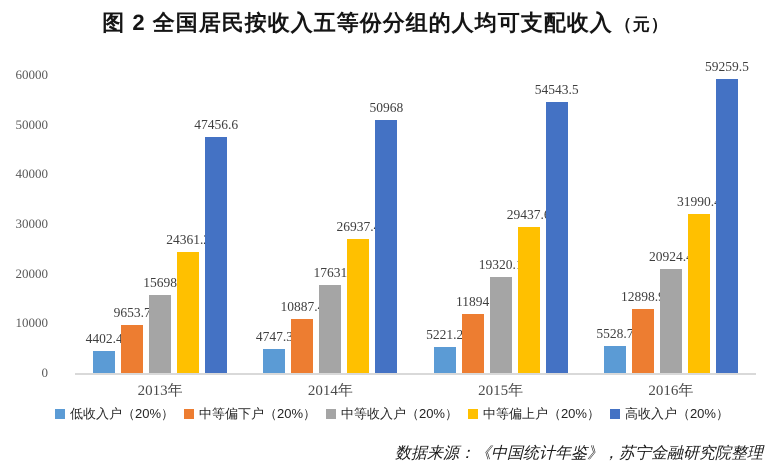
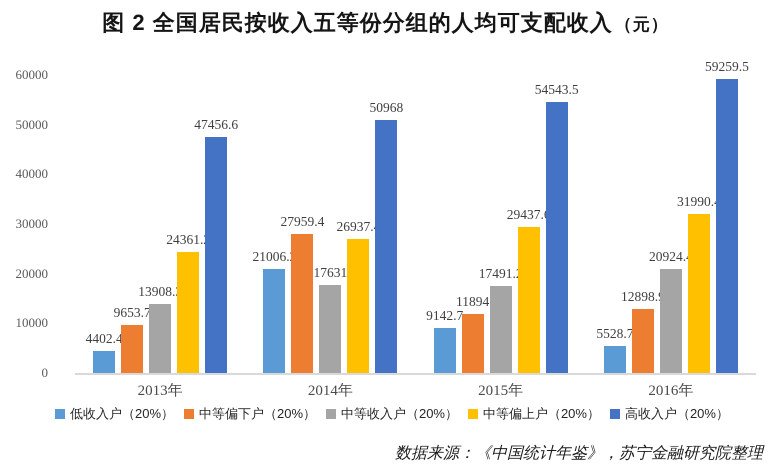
中等收入户（20%）/2013年: 15698 -> 13908.3
低收入户（20%）/2014年: 4747.3 -> 21006.2
中等偏下户（20%）/2014年: 10887.4 -> 27959.4
低收入户（20%）/2015年: 5221.2 -> 9142.7
中等收入户（20%）/2015年: 19320.1 -> 17491.2
